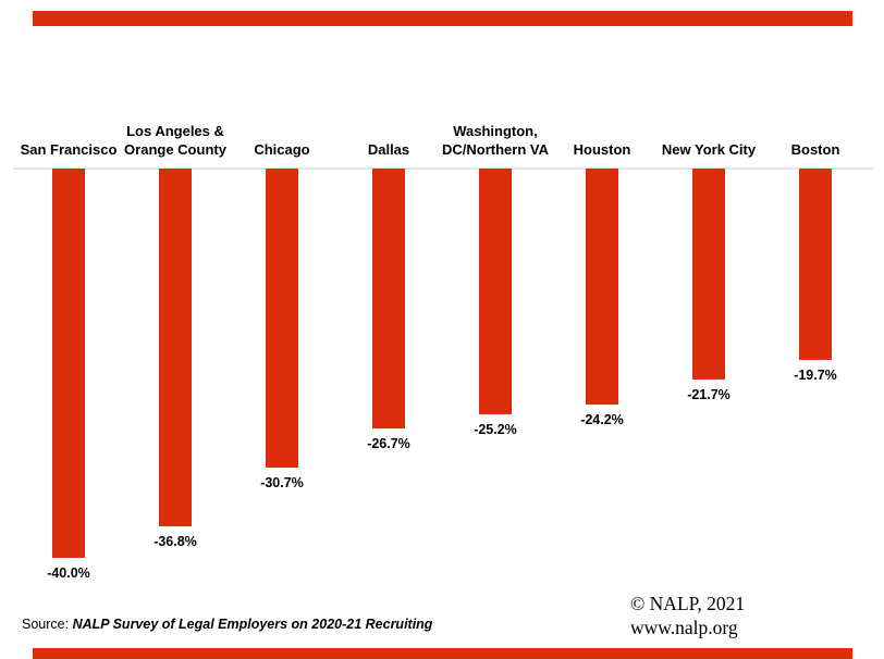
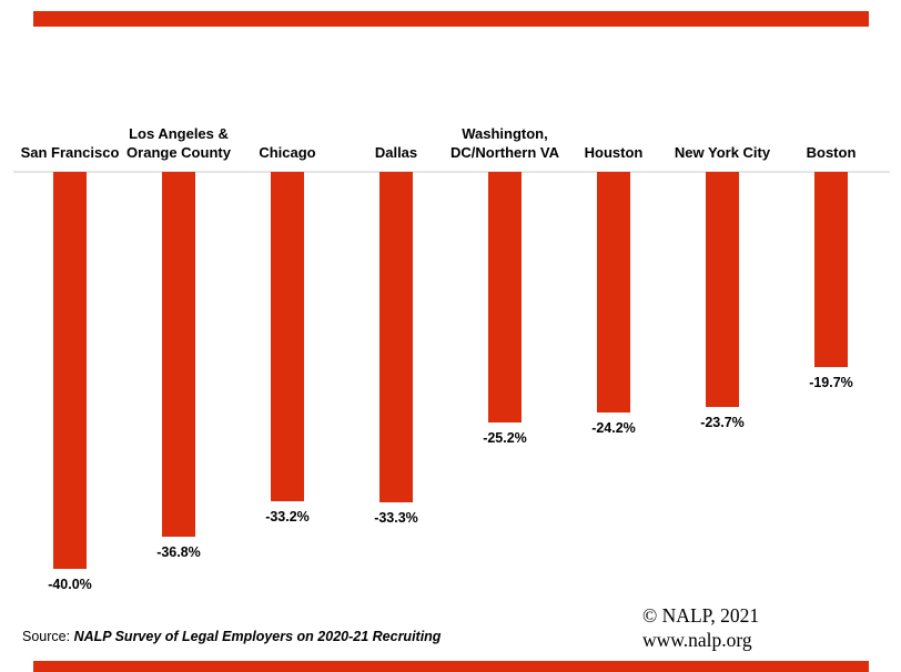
Chicago: -30.7% -> -33.2%
Dallas: -26.7% -> -33.3%
New York City: -21.7% -> -23.7%
